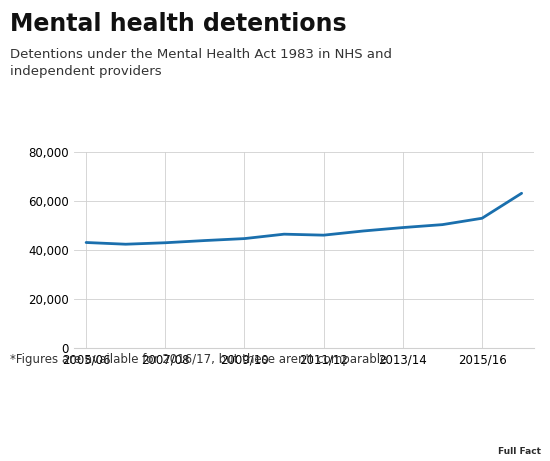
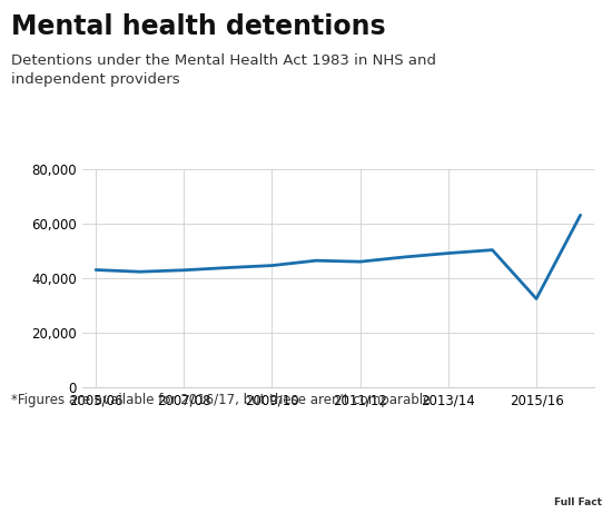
2015/16: 53,000 -> 32,500
